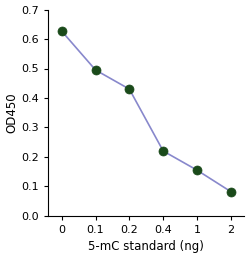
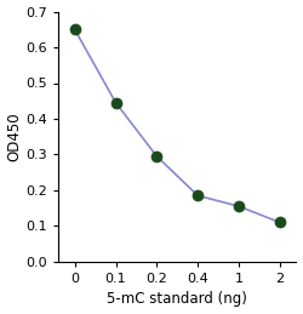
0: 0.627 -> 0.650
0.1: 0.495 -> 0.445
0.2: 0.430 -> 0.295
0.4: 0.220 -> 0.185
2: 0.082 -> 0.110
